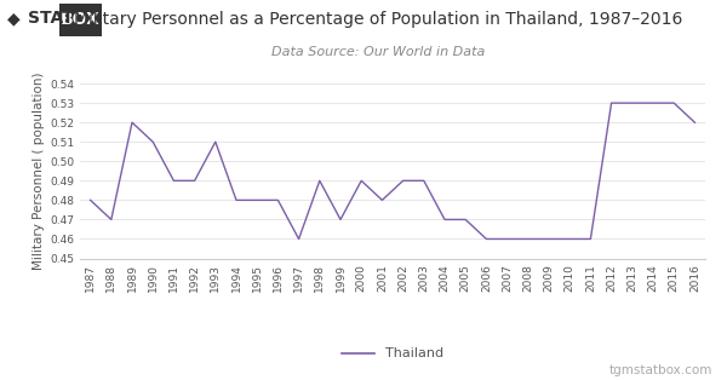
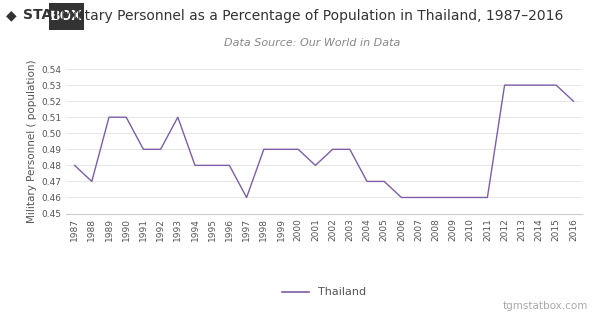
1989: 0.52 -> 0.51
1999: 0.47 -> 0.49
